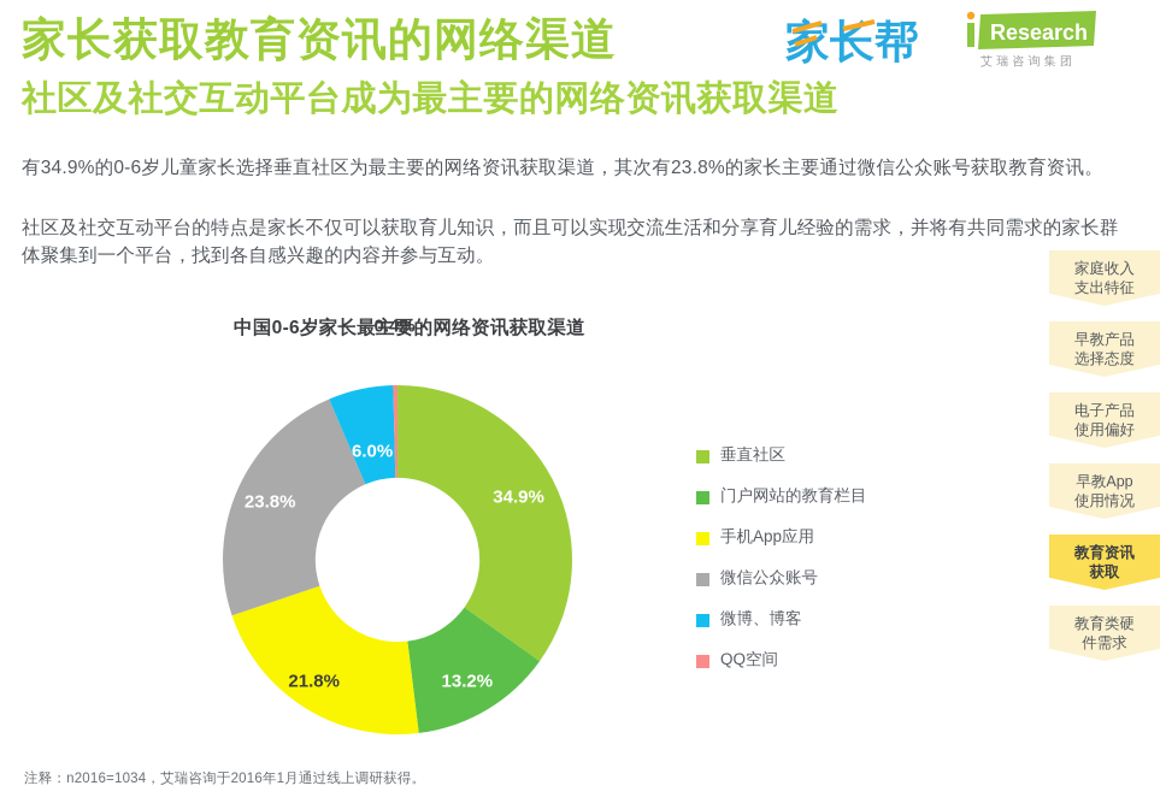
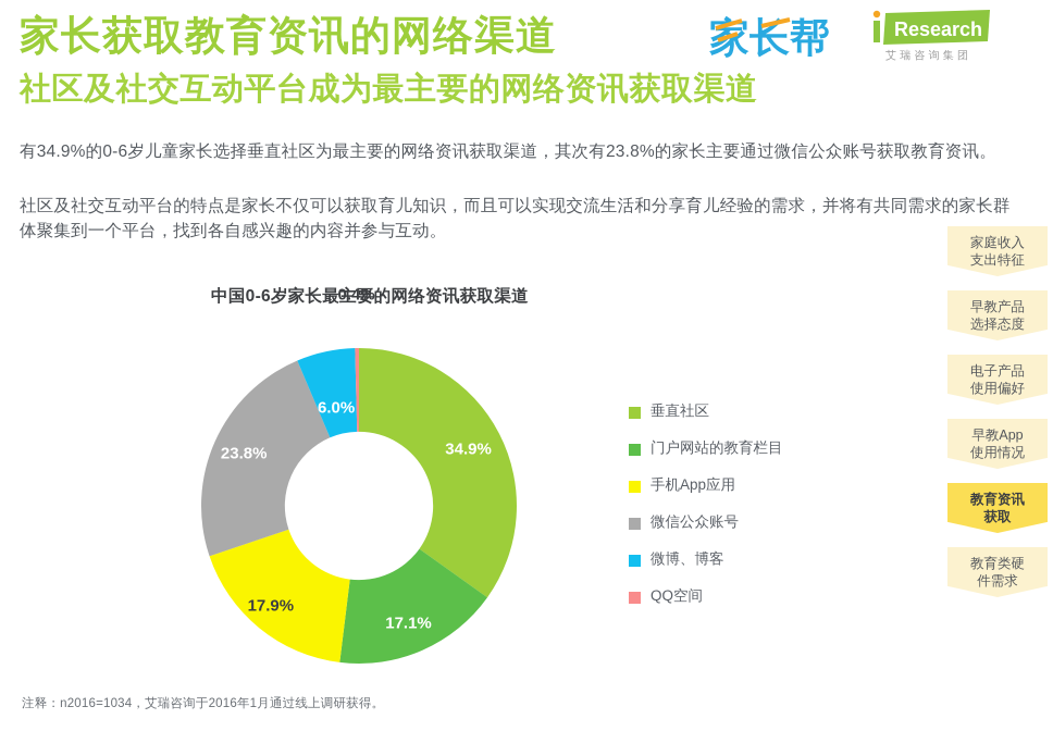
门户网站的教育栏目: 13.2% -> 17.1%
手机App应用: 21.8% -> 17.9%
